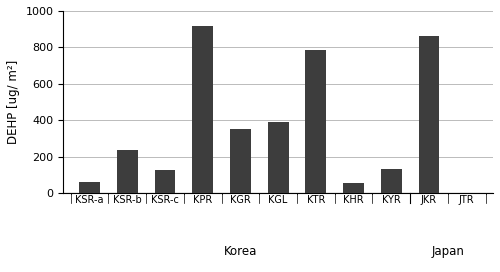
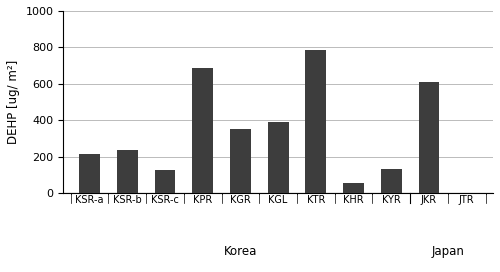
KSR-a: 60 -> 220
KPR: 920 -> 680
JKR: 860 -> 610
